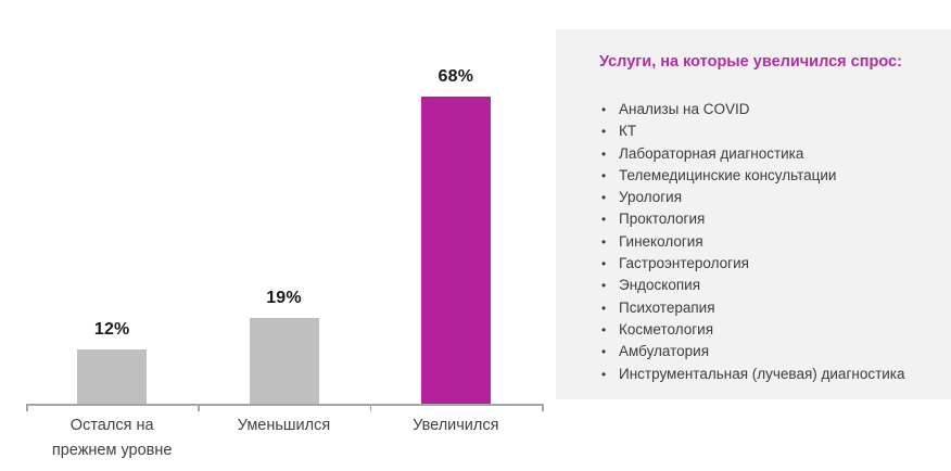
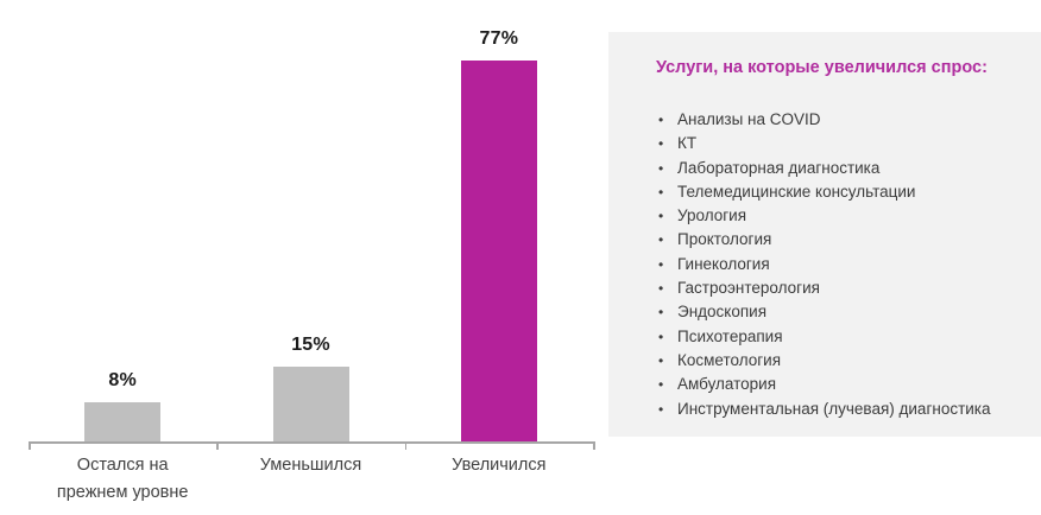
Остался на прежнем уровне: 12% -> 8%
Уменьшился: 19% -> 15%
Увеличился: 68% -> 77%
